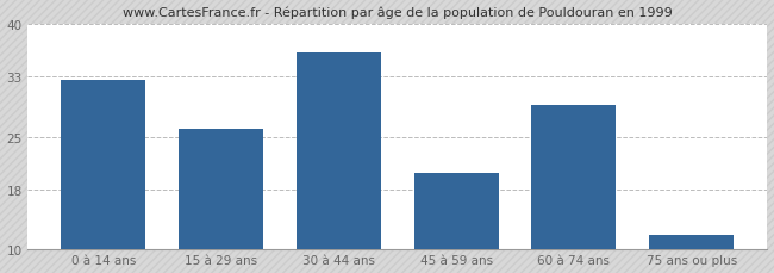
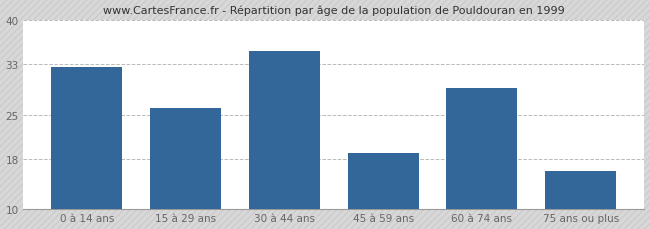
30 à 44 ans: 36.2 -> 35.1
45 à 59 ans: 20.2 -> 18.9
75 ans ou plus: 12.0 -> 16.0
